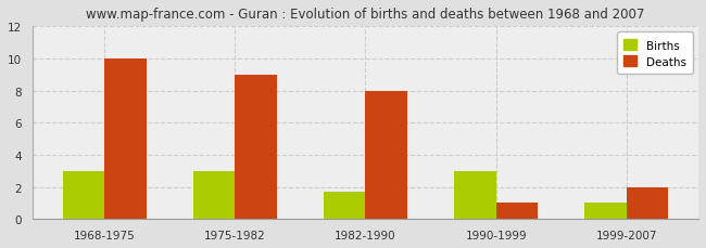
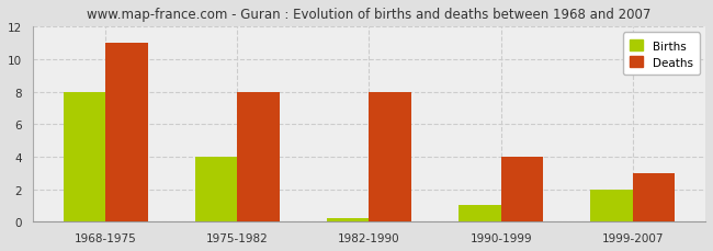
Births/1968-1975: 3.0 -> 8.0
Deaths/1968-1975: 10 -> 11
Births/1975-1982: 3.0 -> 4.0
Deaths/1975-1982: 9 -> 8
Births/1982-1990: 1.7 -> 0.2
Births/1990-1999: 3.0 -> 1.0
Deaths/1990-1999: 1 -> 4
Births/1999-2007: 1.0 -> 2.0
Deaths/1999-2007: 2 -> 3
